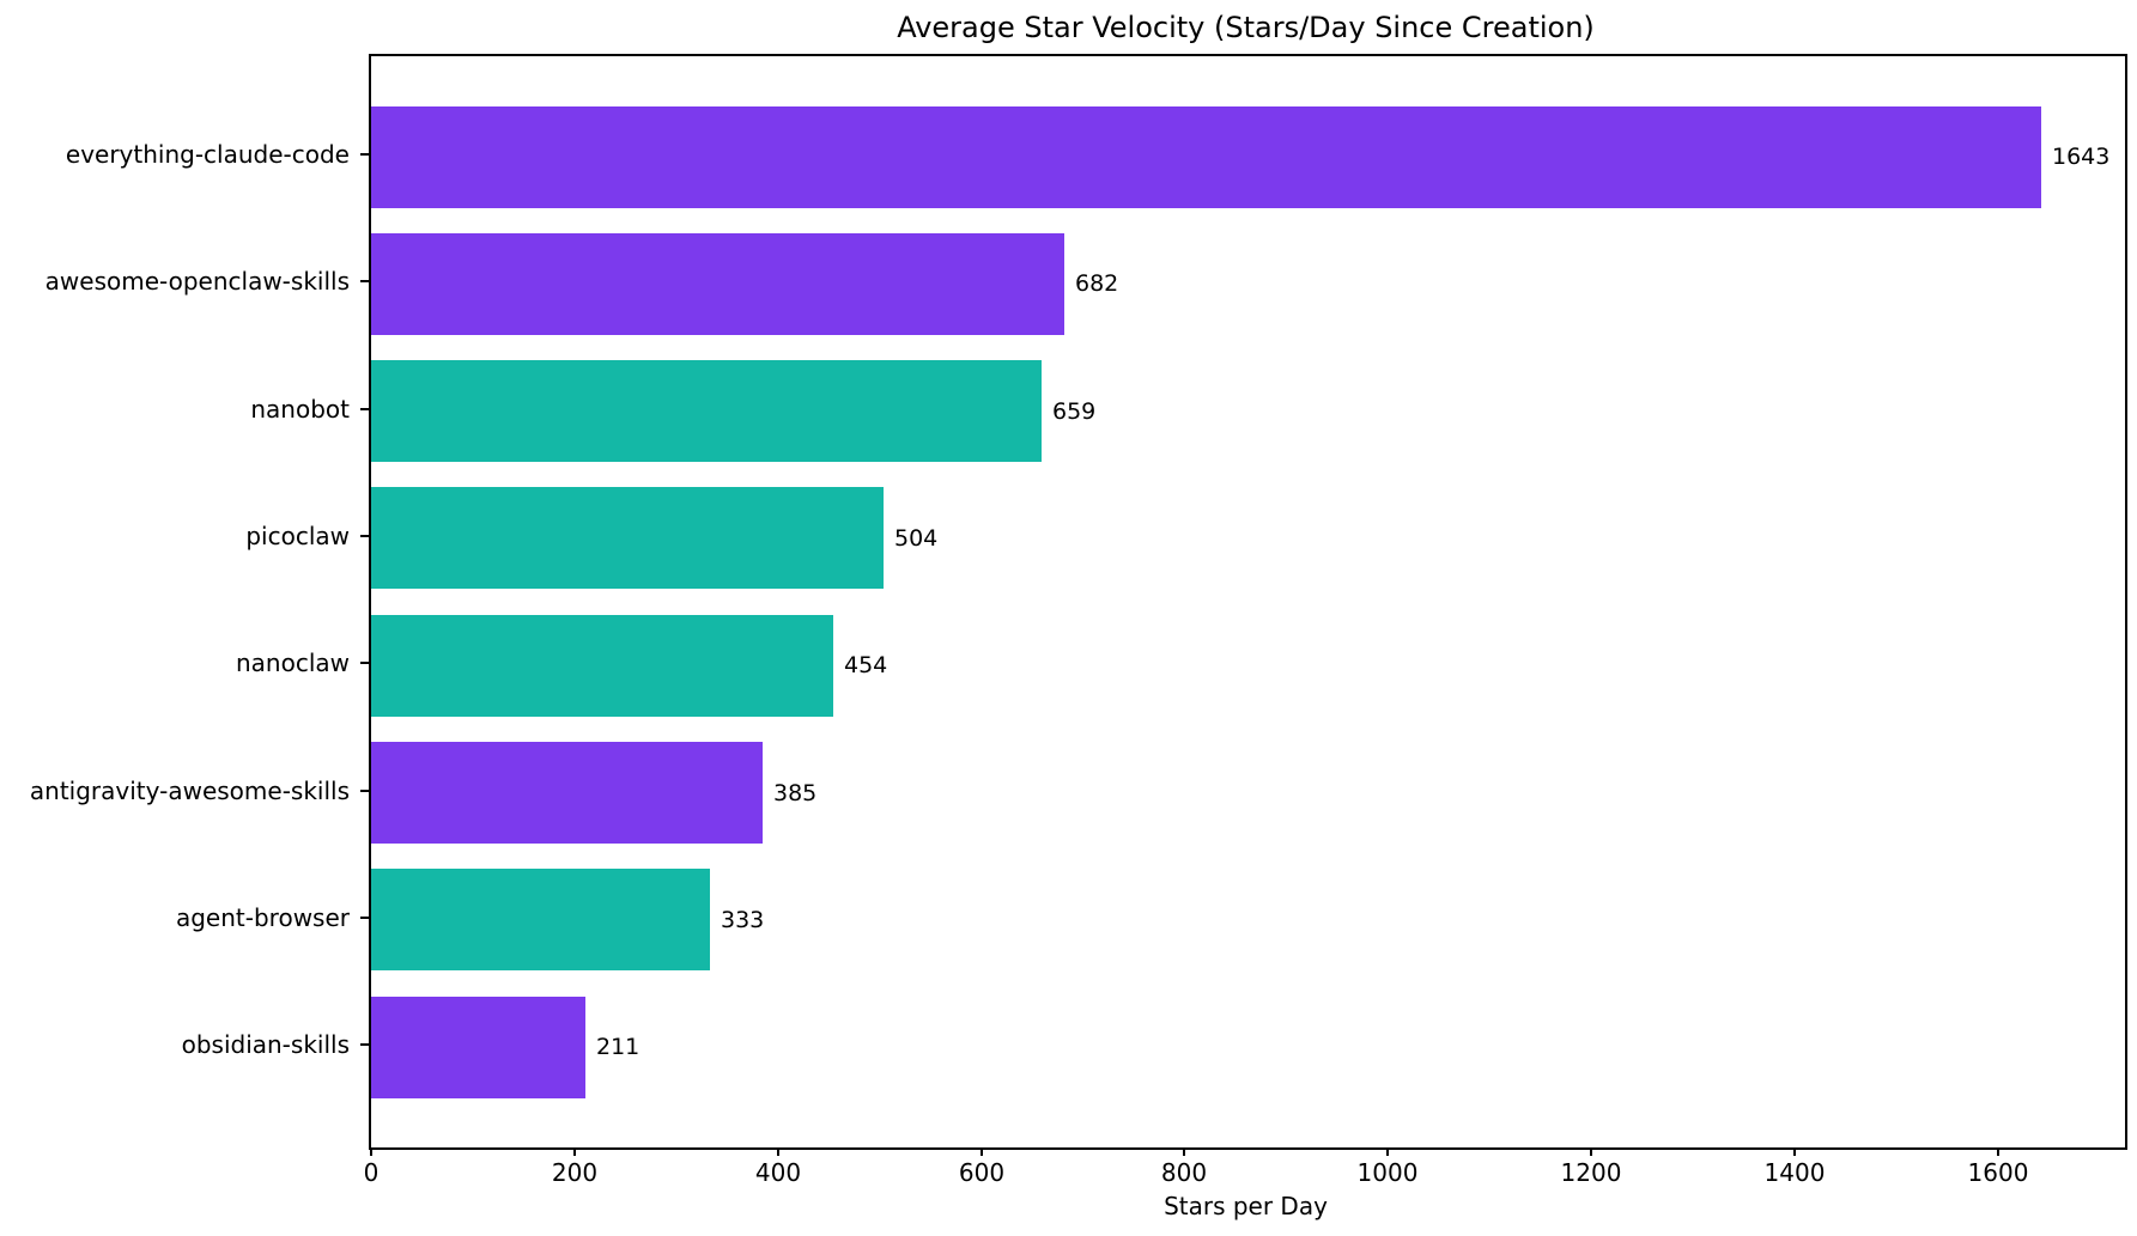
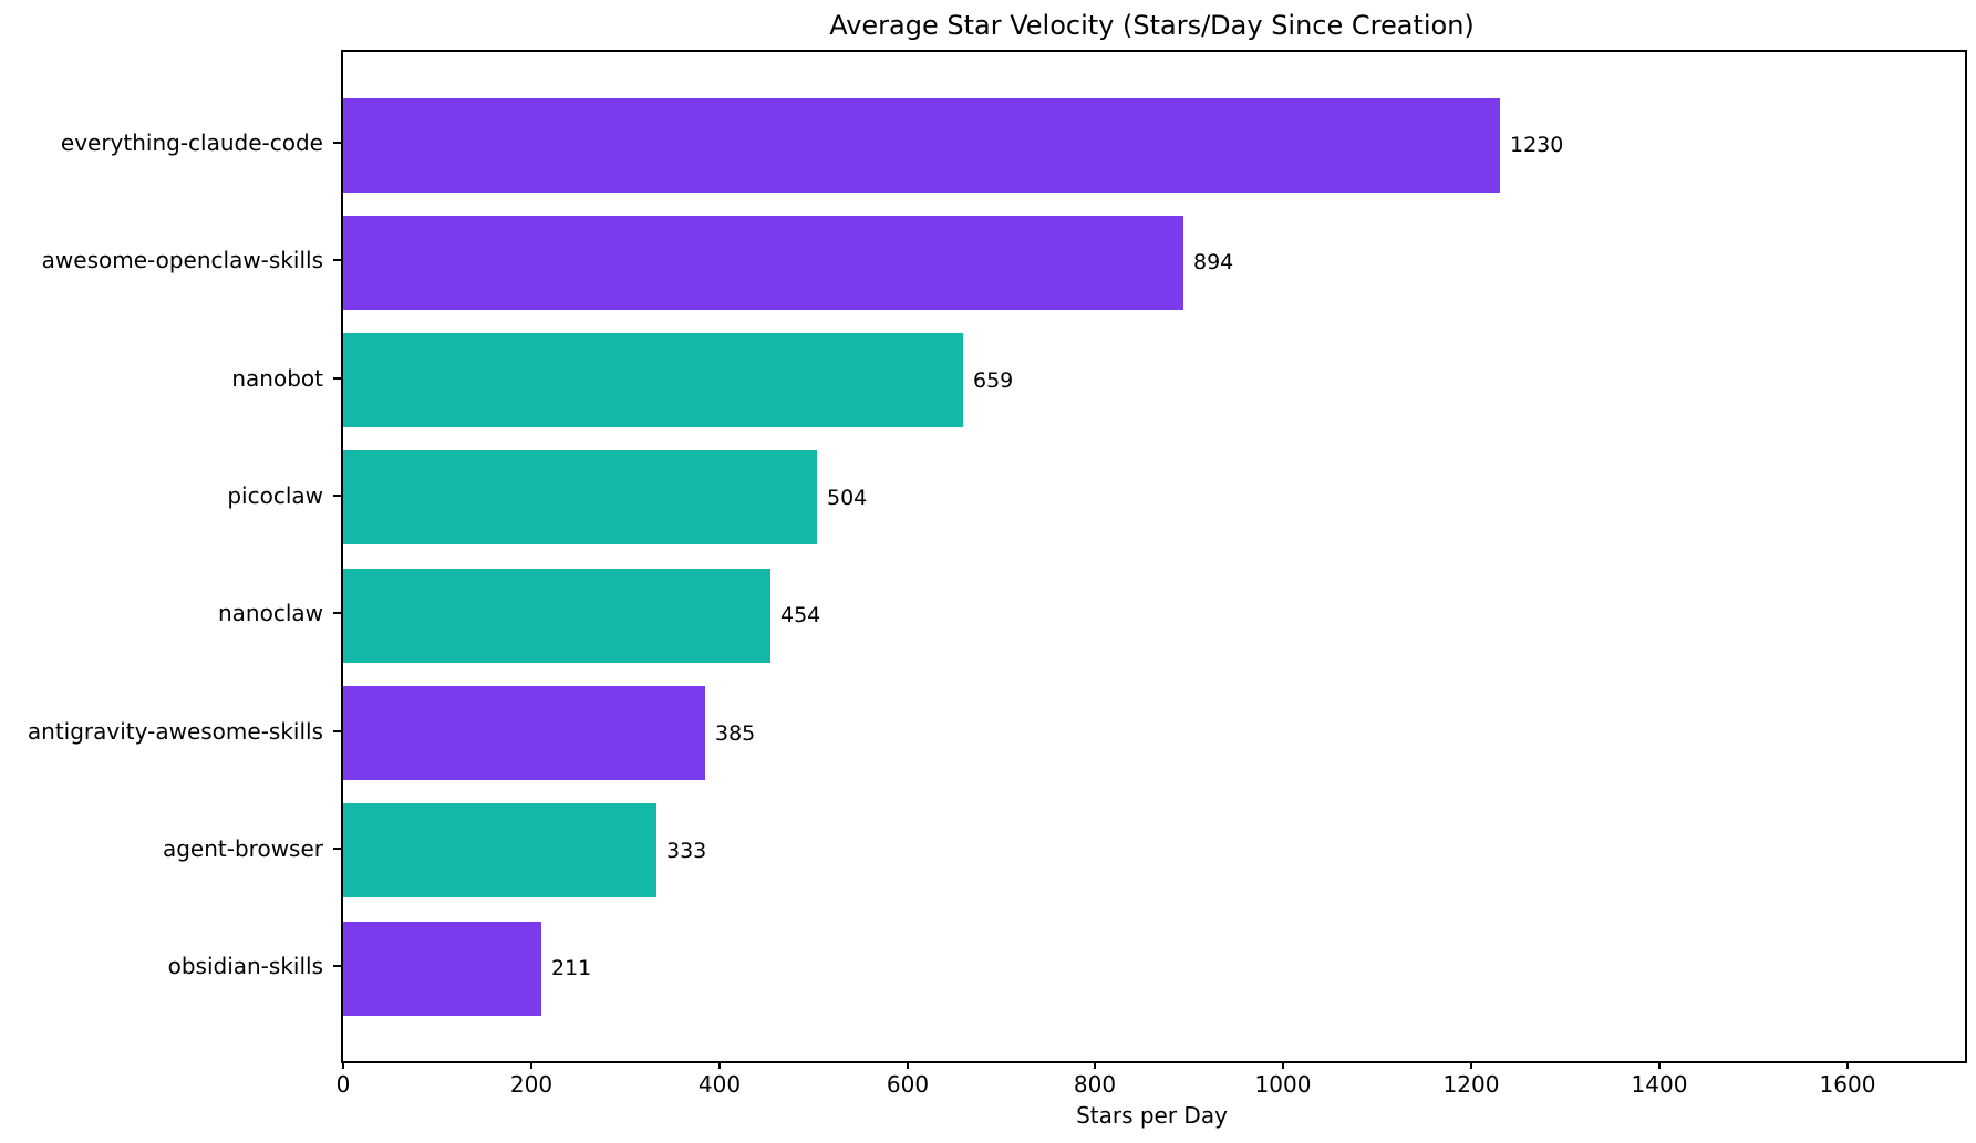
everything-claude-code: 1643 -> 1230
awesome-openclaw-skills: 682 -> 894
